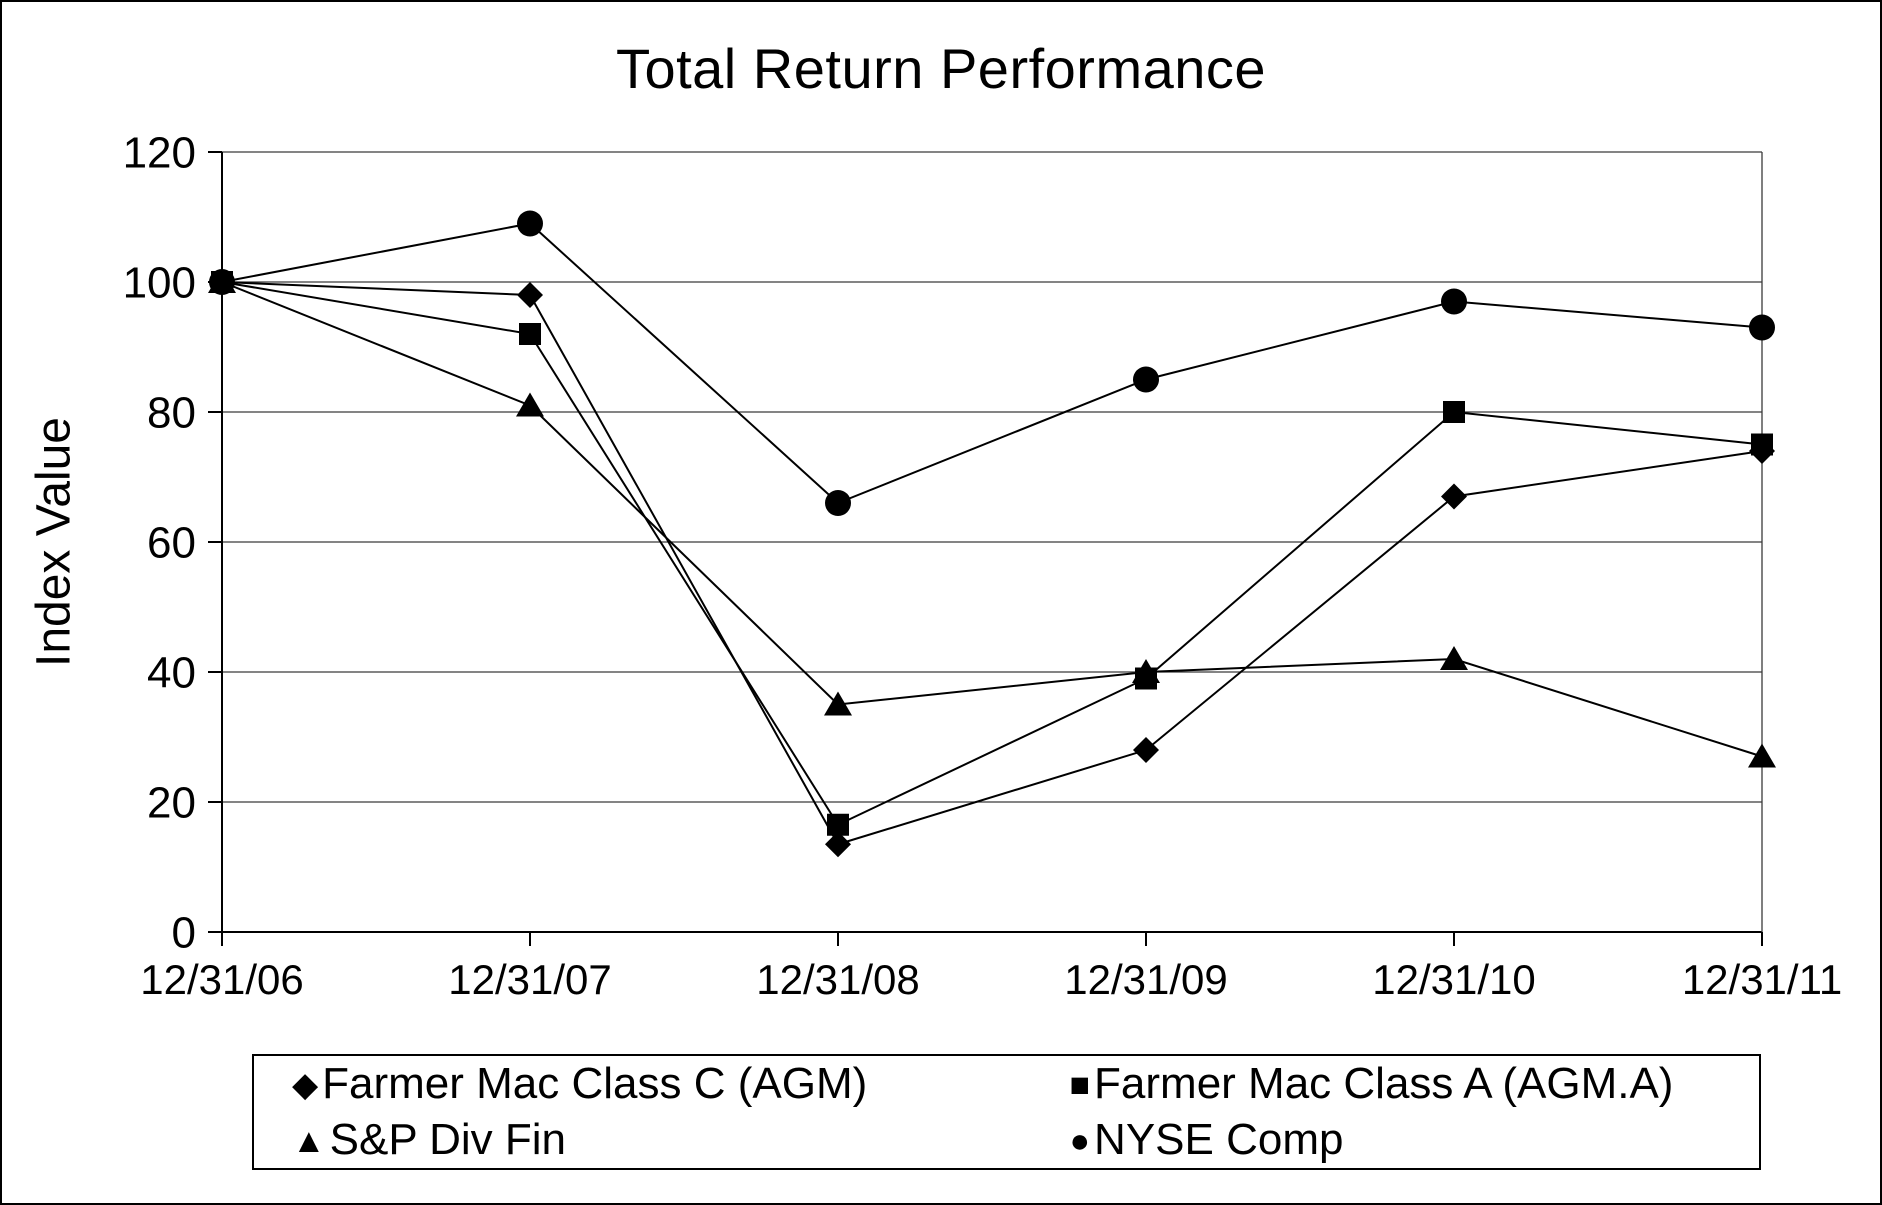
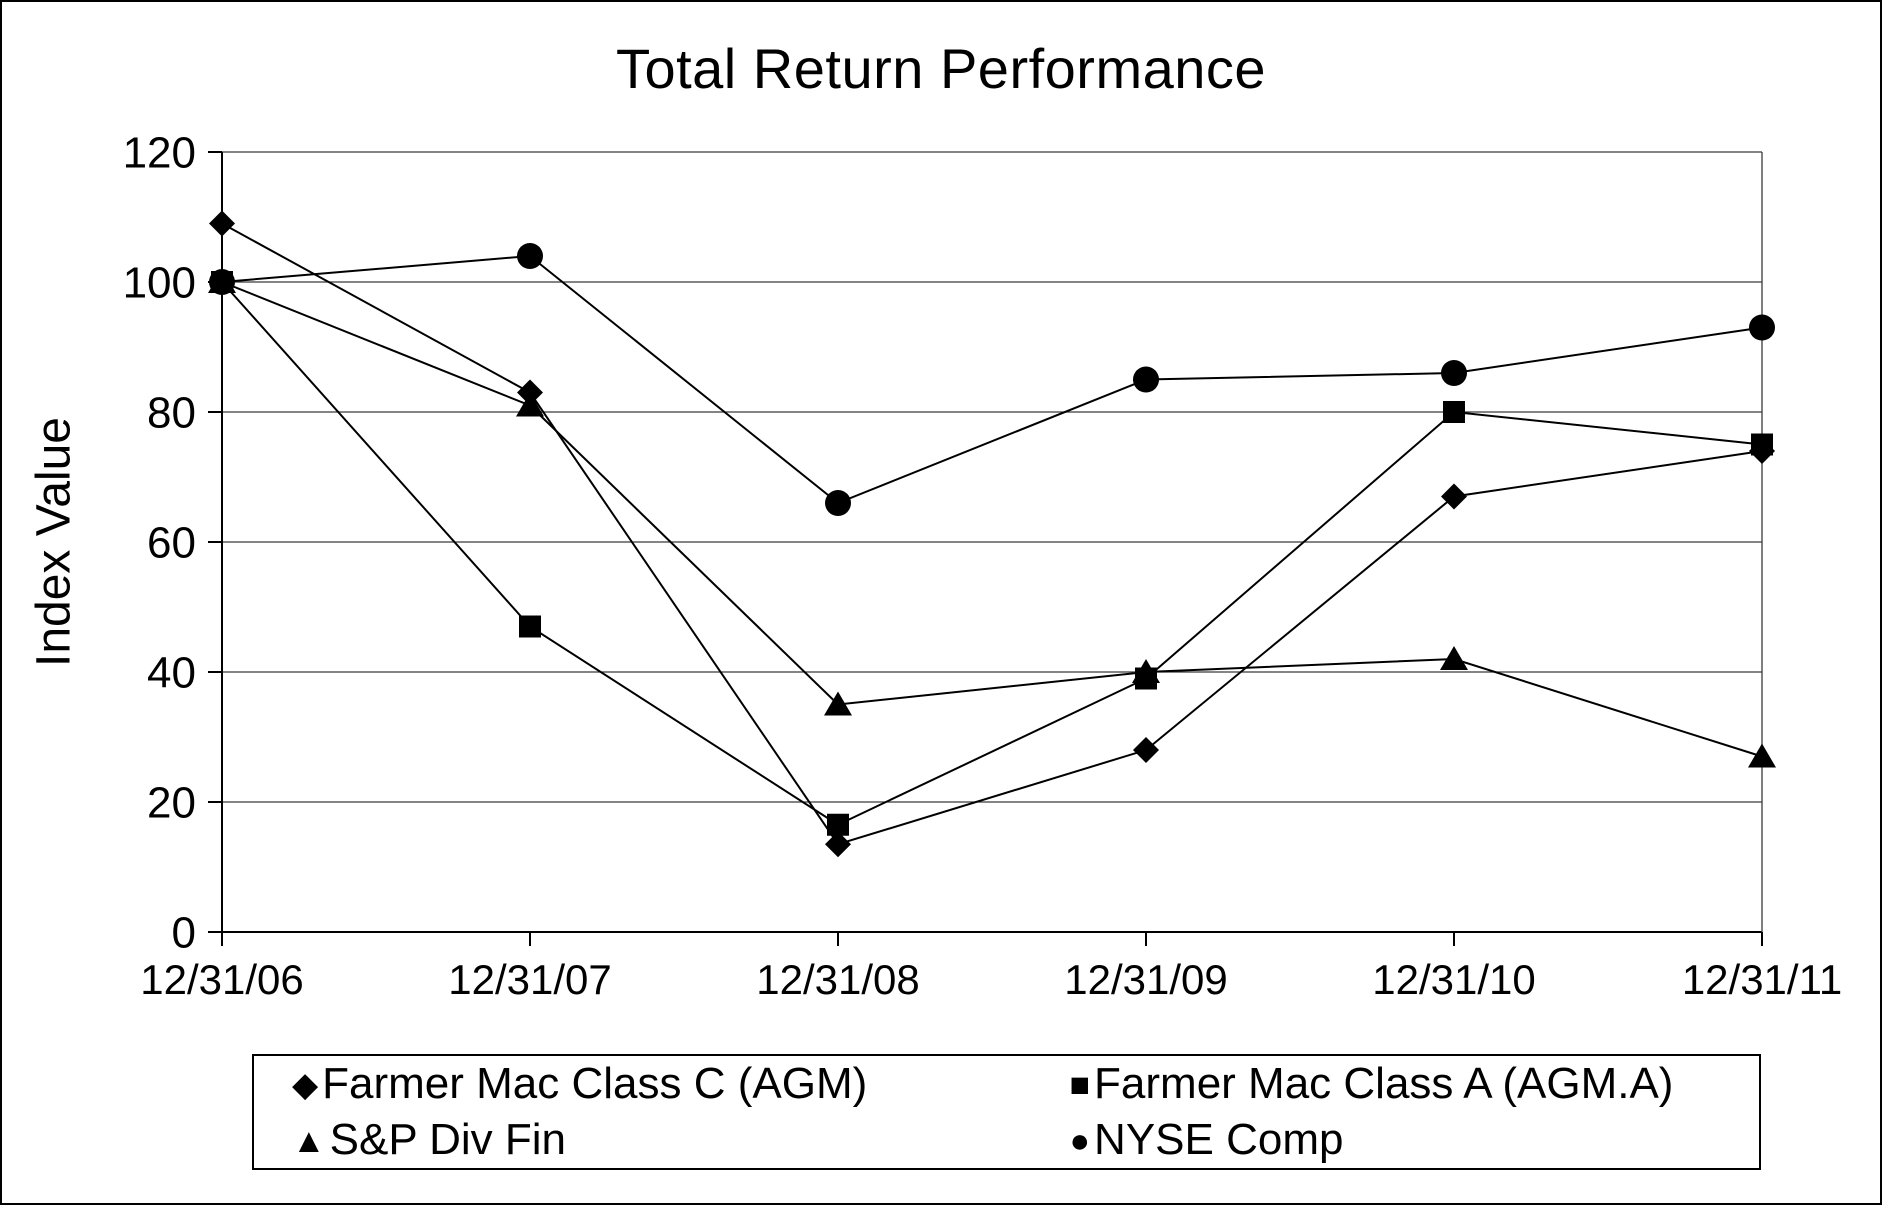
Farmer Mac Class C (AGM)/12/31/06: 100 -> 109
Farmer Mac Class C (AGM)/12/31/07: 98 -> 83
Farmer Mac Class A (AGM.A)/12/31/07: 92 -> 47
NYSE Comp/12/31/07: 109 -> 104
NYSE Comp/12/31/10: 97 -> 86
